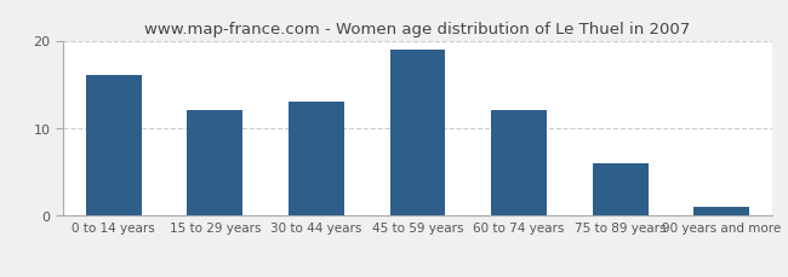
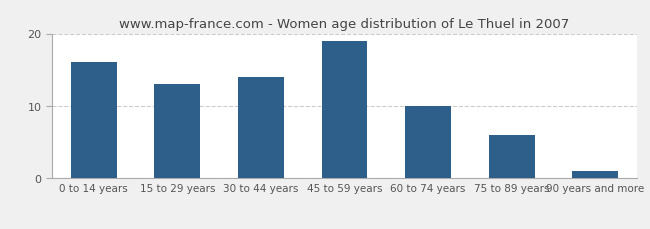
15 to 29 years: 12 -> 13
30 to 44 years: 13 -> 14
60 to 74 years: 12 -> 10
